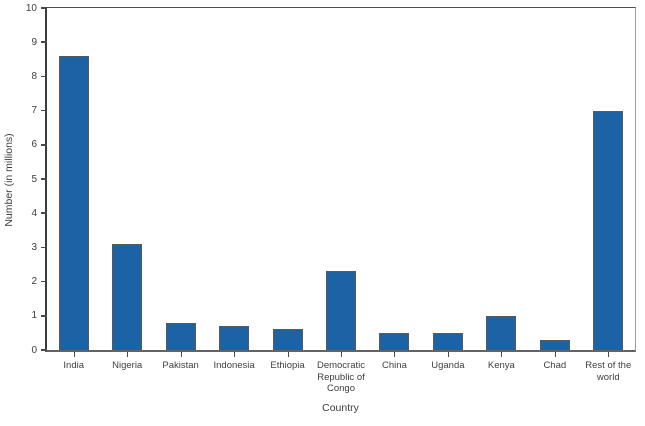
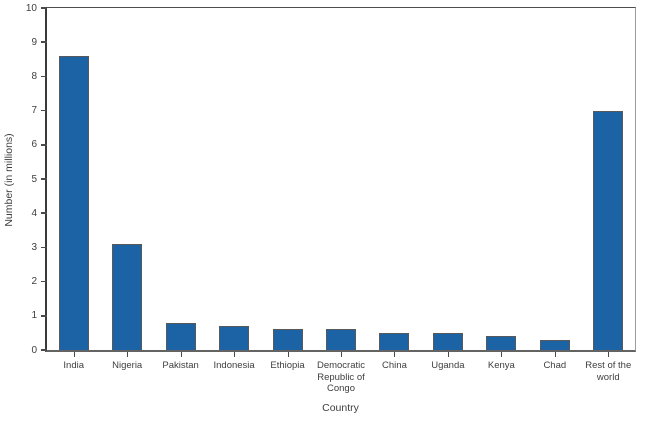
Democratic Republic of Congo: 2.3 -> 0.6
Kenya: 1.0 -> 0.4
